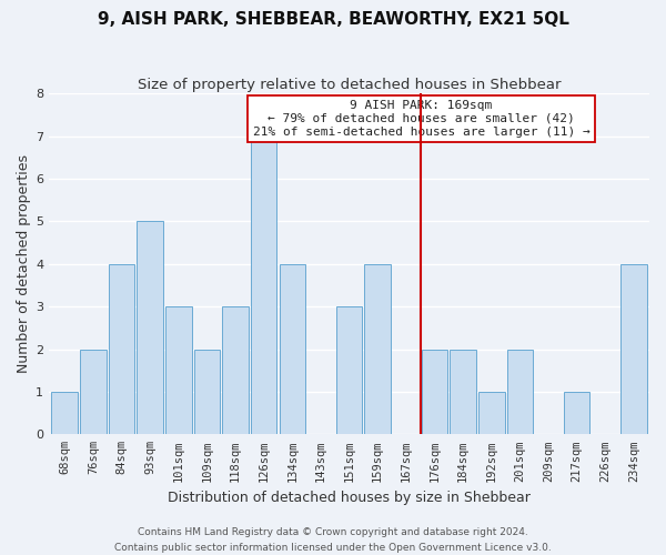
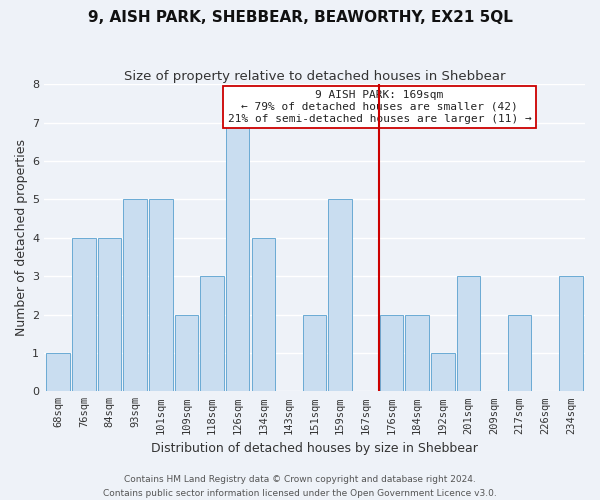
76sqm: 2 -> 4
101sqm: 3 -> 5
151sqm: 3 -> 2
159sqm: 4 -> 5
201sqm: 2 -> 3
217sqm: 1 -> 2
234sqm: 4 -> 3
